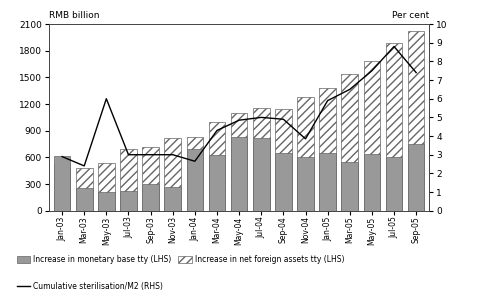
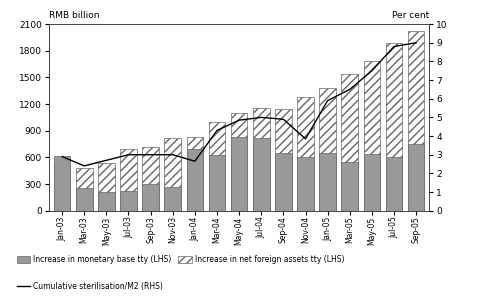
Cumulative sterilisation/M2 (RHS)/May-03: 6.0 -> 2.7
Cumulative sterilisation/M2 (RHS)/Sep-05: 7.4 -> 9.0
